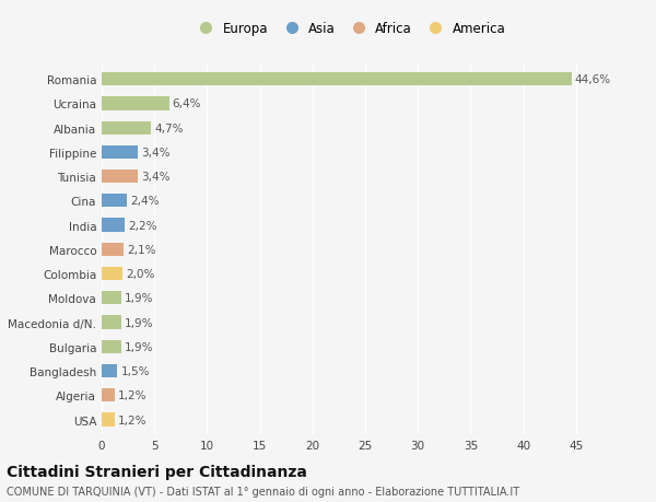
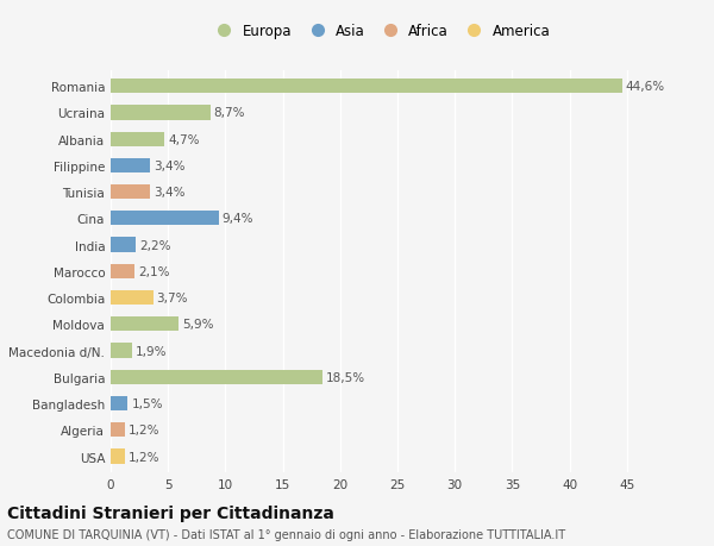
Ucraina: 6,4% -> 8,7%
Cina: 2,4% -> 9,4%
Colombia: 2,0% -> 3,7%
Moldova: 1,9% -> 5,9%
Bulgaria: 1,9% -> 18,5%
